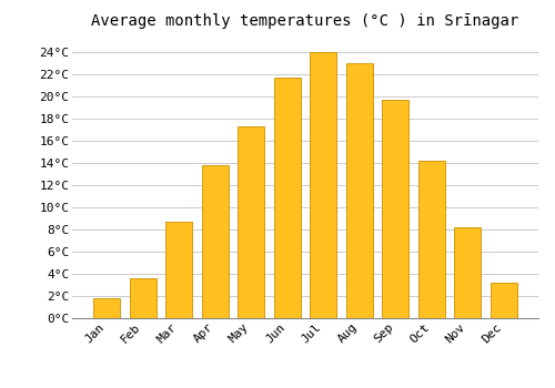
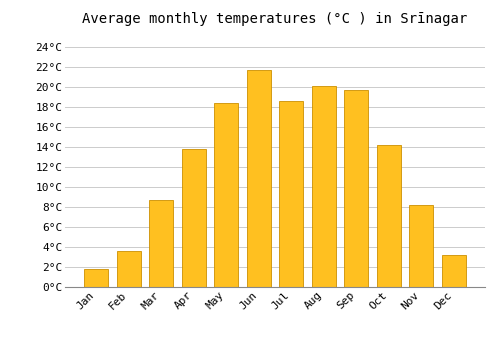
May: 17.3°C -> 18.4°C
Jul: 24.0°C -> 18.6°C
Aug: 23.0°C -> 20.1°C
